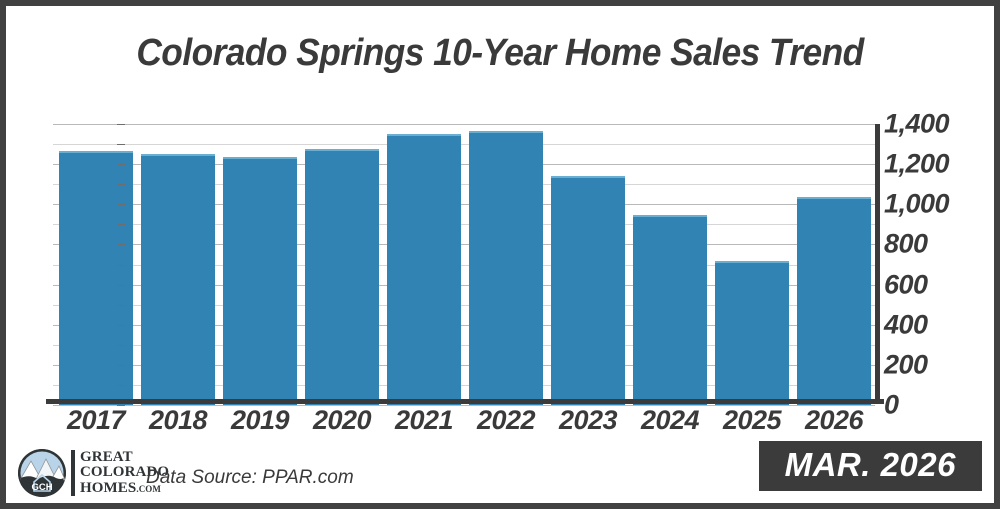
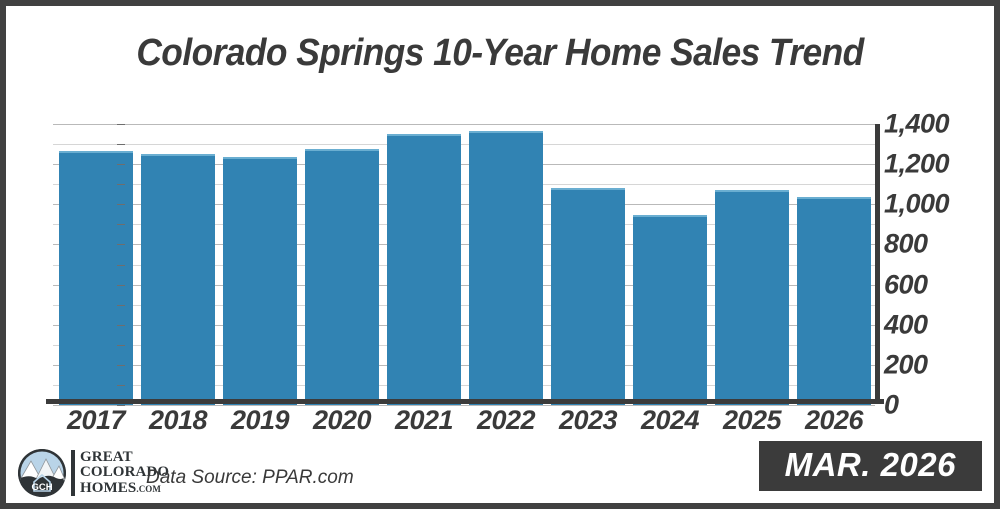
2023: 1130 -> 1070
2025: 710 -> 1060
